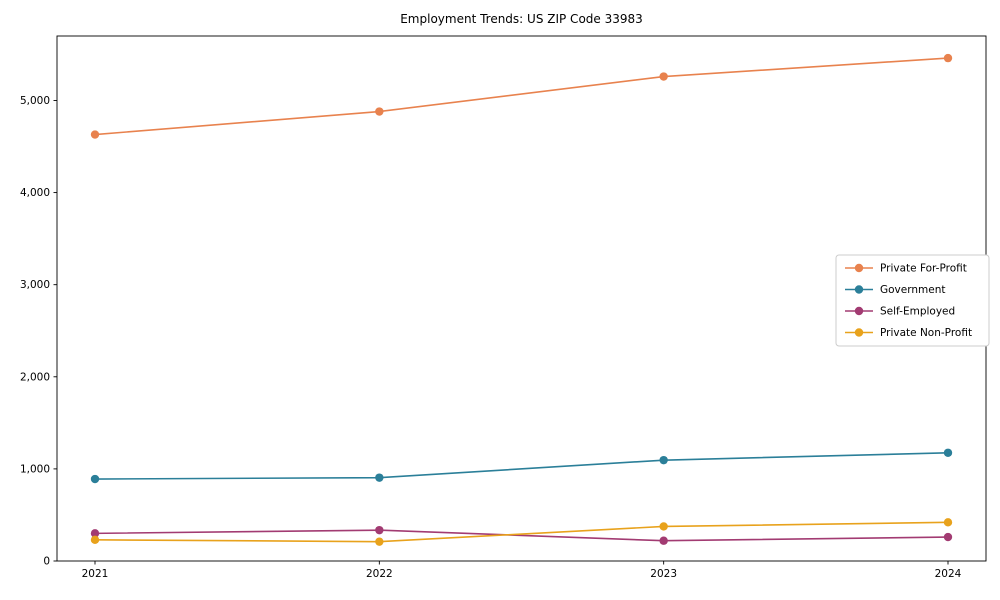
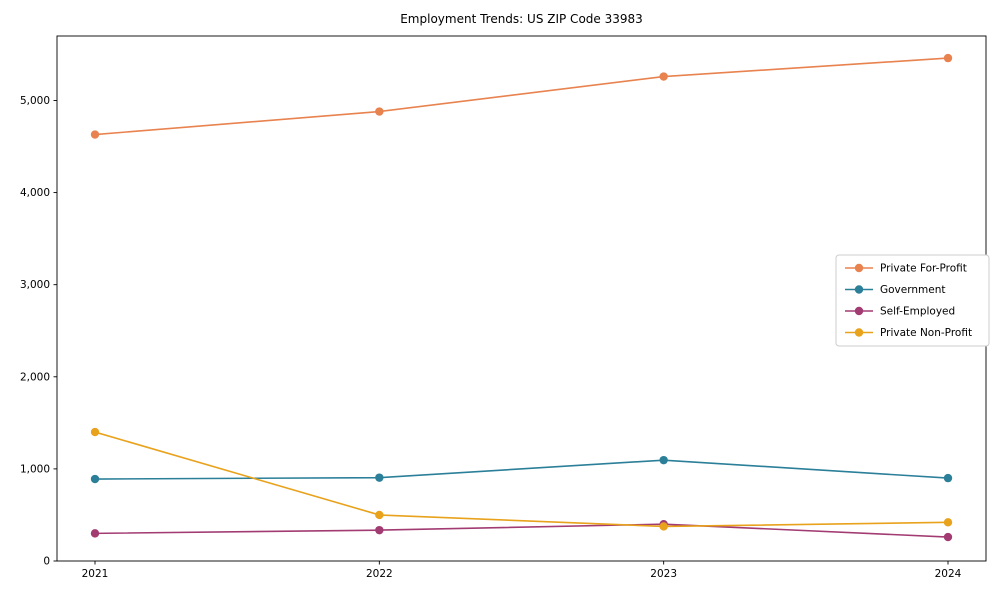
Private Non-Profit/2021: 200 -> 1400
Private Non-Profit/2022: 200 -> 500
Self-Employed/2023: 200 -> 400
Government/2024: 1200 -> 900
